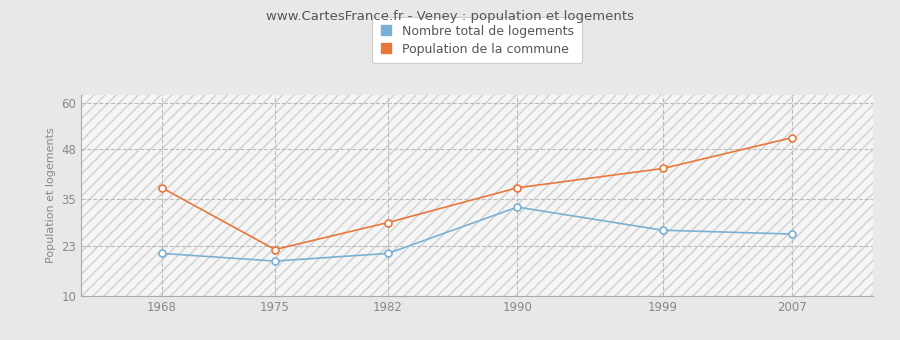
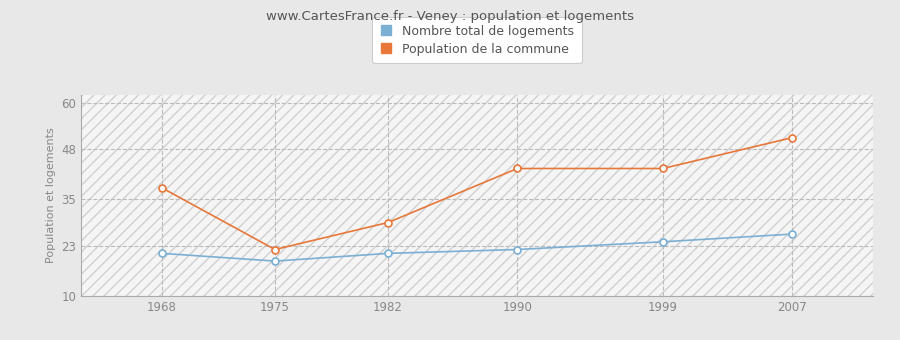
Nombre total de logements/1990: 33 -> 22
Population de la commune/1990: 38 -> 43
Nombre total de logements/1999: 27 -> 24
